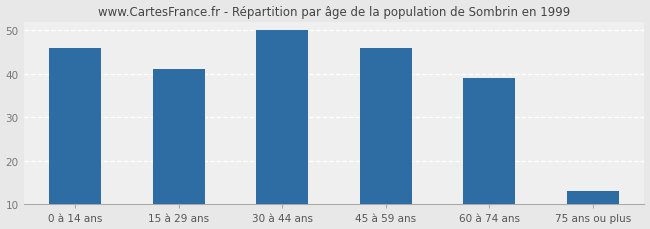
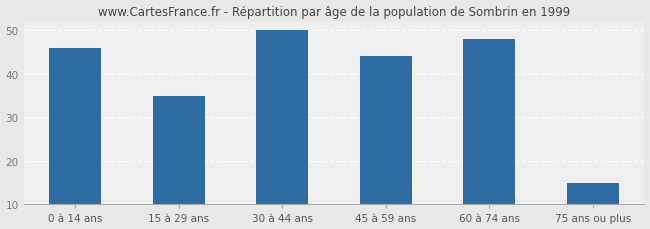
15 à 29 ans: 41 -> 35
45 à 59 ans: 46 -> 44
60 à 74 ans: 39 -> 48
75 ans ou plus: 13 -> 15
